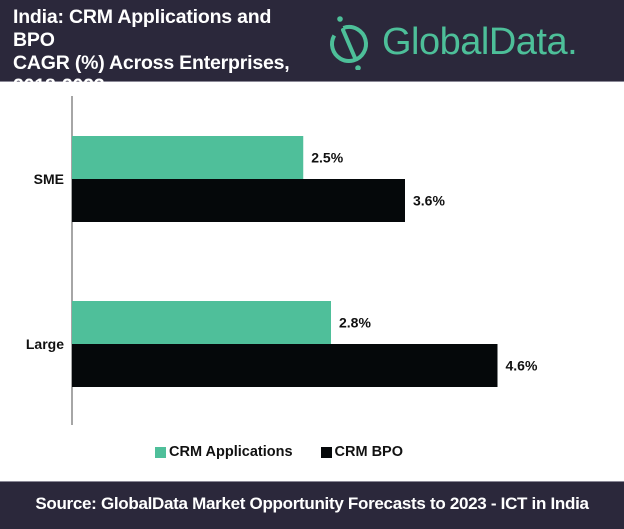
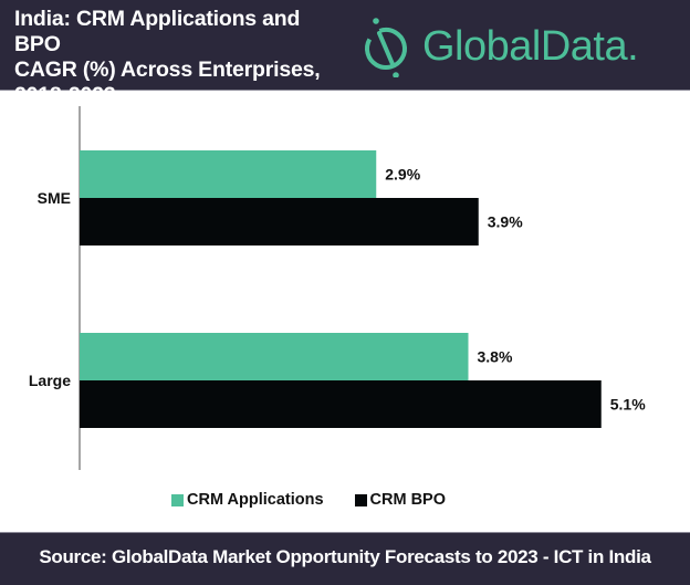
CRM Applications/SME: 2.5% -> 2.9%
CRM BPO/SME: 3.6% -> 3.9%
CRM Applications/Large: 2.8% -> 3.8%
CRM BPO/Large: 4.6% -> 5.1%
